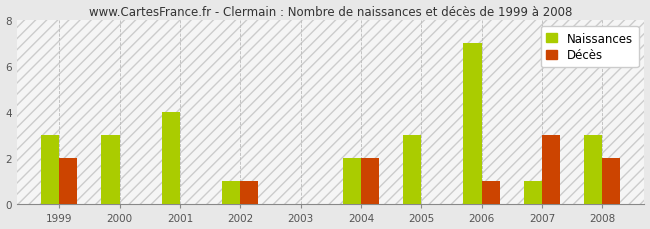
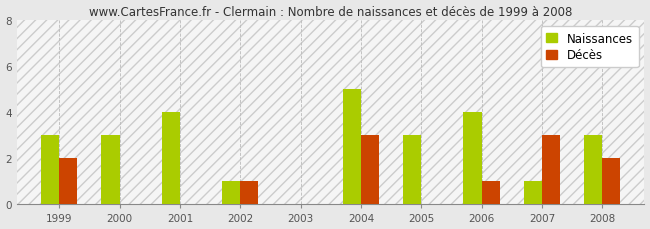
Naissances/2004: 2 -> 5
Décès/2004: 2 -> 3
Naissances/2006: 7 -> 4
